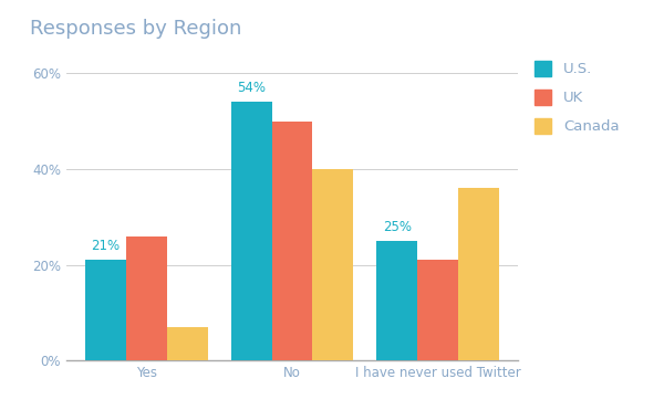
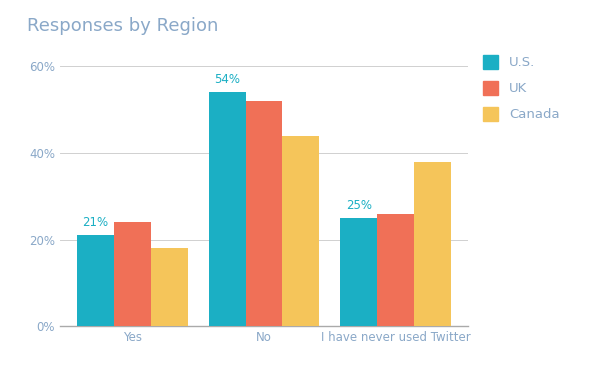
UK/Yes: 26% -> 24%
Canada/Yes: 7% -> 18%
UK/No: 50% -> 52%
Canada/No: 40% -> 44%
UK/I have never used Twitter: 21% -> 26%
Canada/I have never used Twitter: 36% -> 38%
